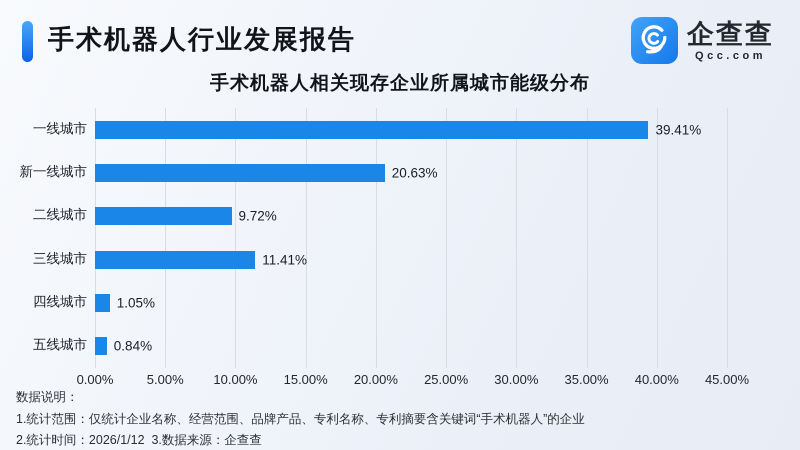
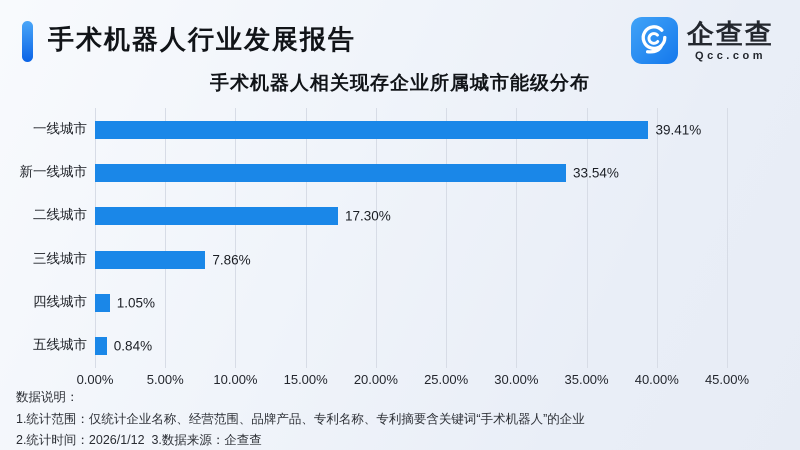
新一线城市: 20.63% -> 33.54%
二线城市: 9.72% -> 17.30%
三线城市: 11.41% -> 7.86%
